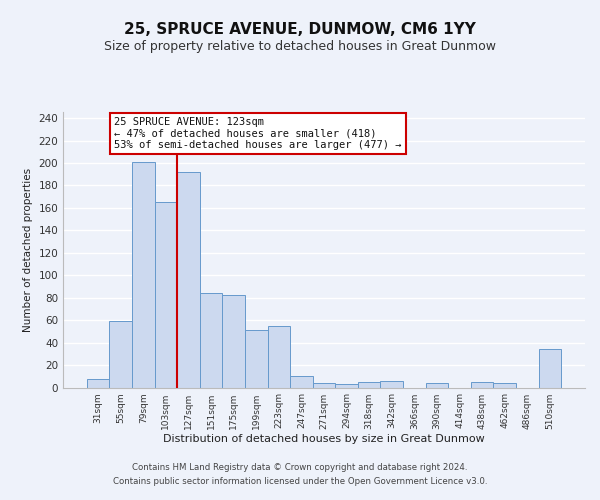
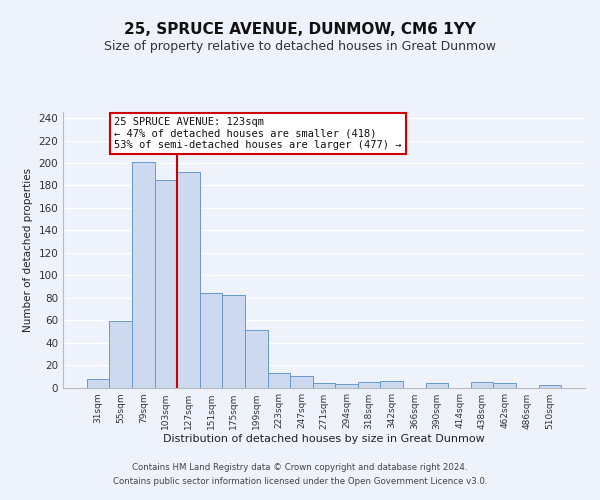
103sqm: 165 -> 185
223sqm: 55 -> 13
510sqm: 34 -> 2
